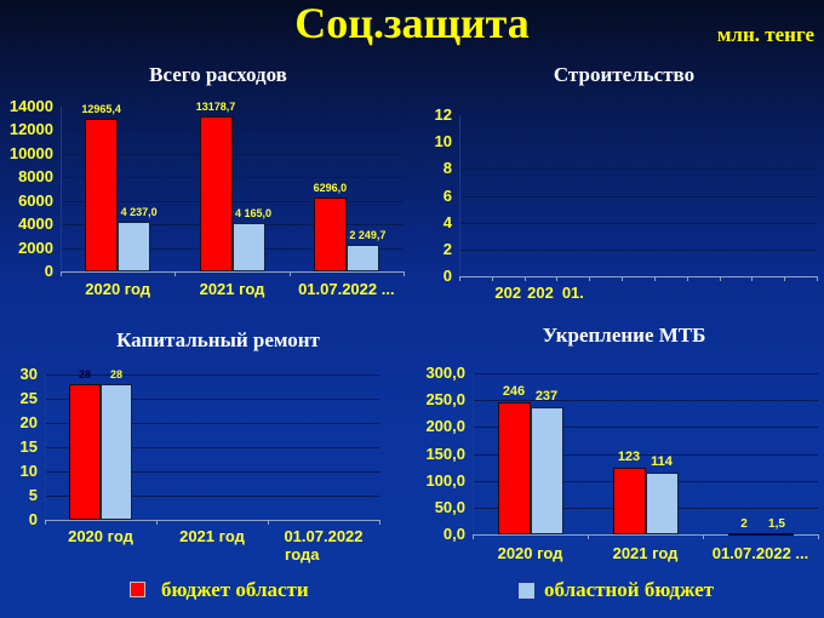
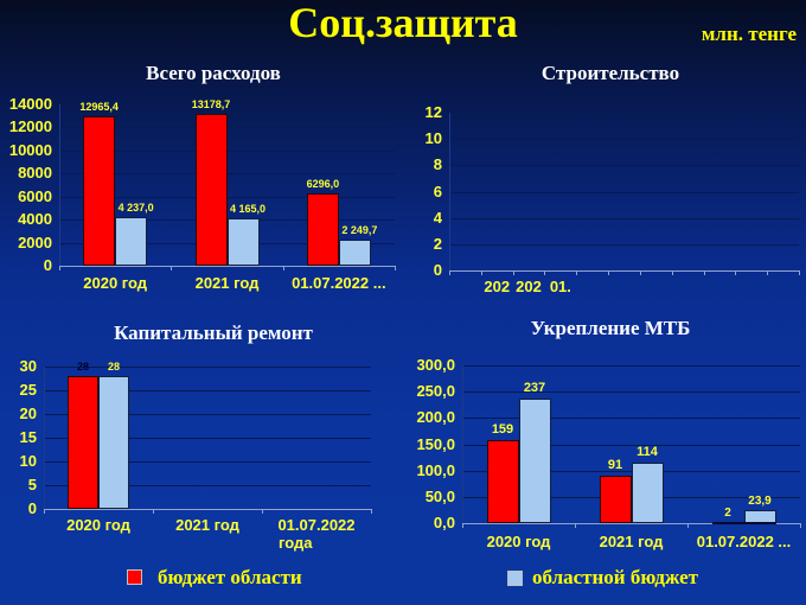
Укрепление МТБ/бюджет области/2020 год: 246 -> 159
Укрепление МТБ/бюджет области/2021 год: 123 -> 91
Укрепление МТБ/областной бюджет/01.07.2022 ...: 1,5 -> 23,9
